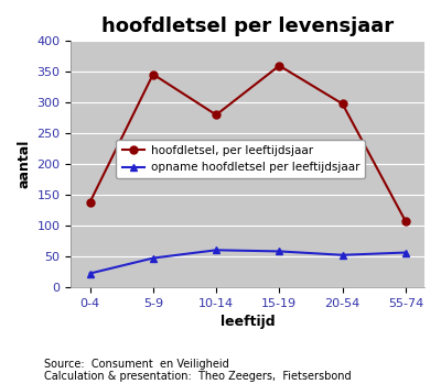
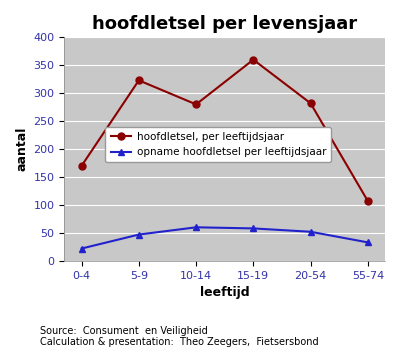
hoofdletsel, per leeftijdsjaar/0-4: 138 -> 170
hoofdletsel, per leeftijdsjaar/5-9: 346 -> 323
hoofdletsel, per leeftijdsjaar/20-54: 298 -> 282
opname hoofdletsel per leeftijdsjaar/55-74: 56 -> 33
